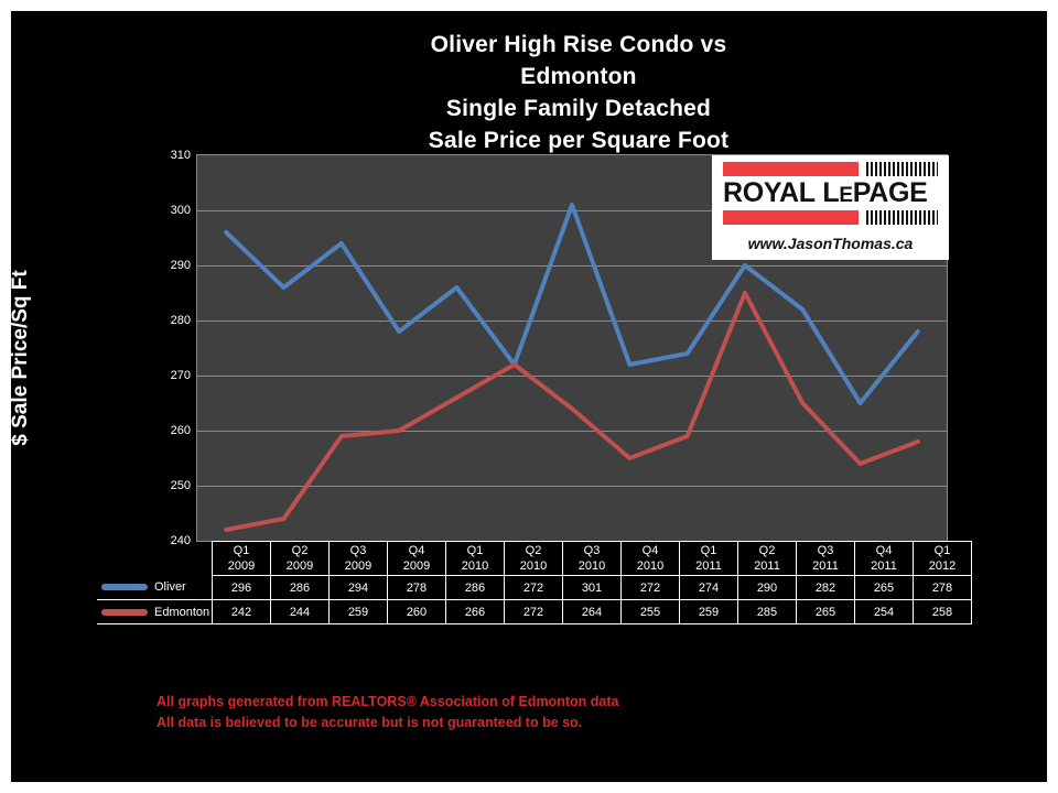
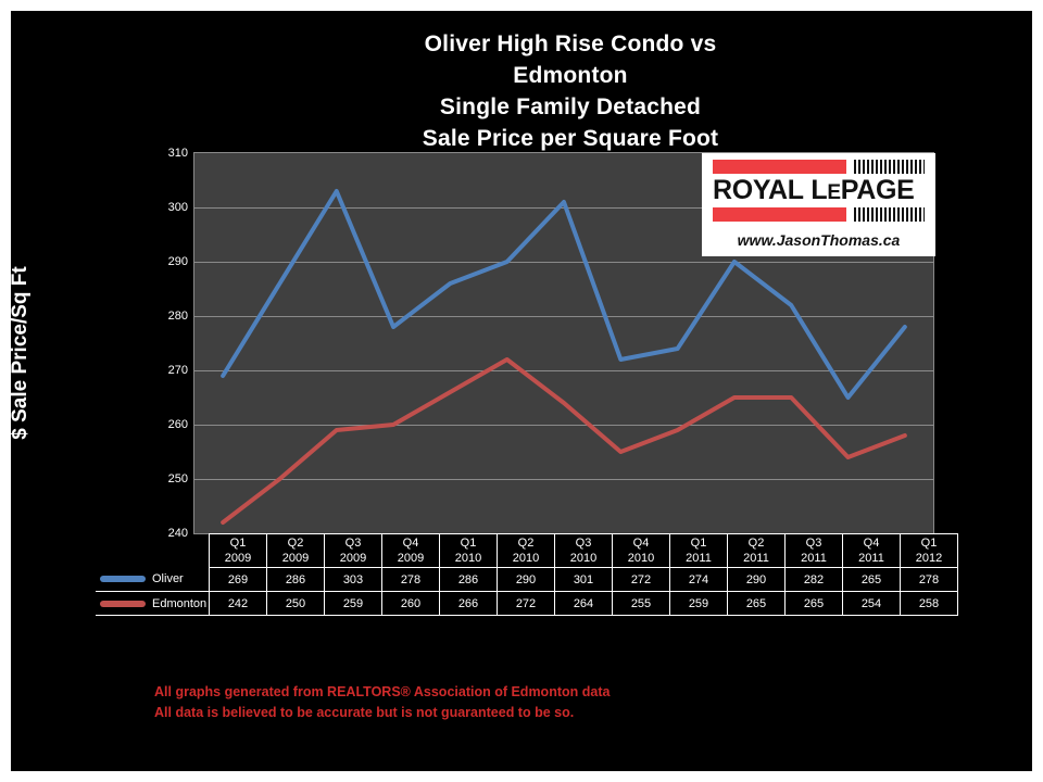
Oliver/Q1 2009: 296 -> 269
Edmonton/Q2 2009: 244 -> 250
Oliver/Q3 2009: 294 -> 303
Oliver/Q2 2010: 272 -> 290
Edmonton/Q2 2011: 285 -> 265
